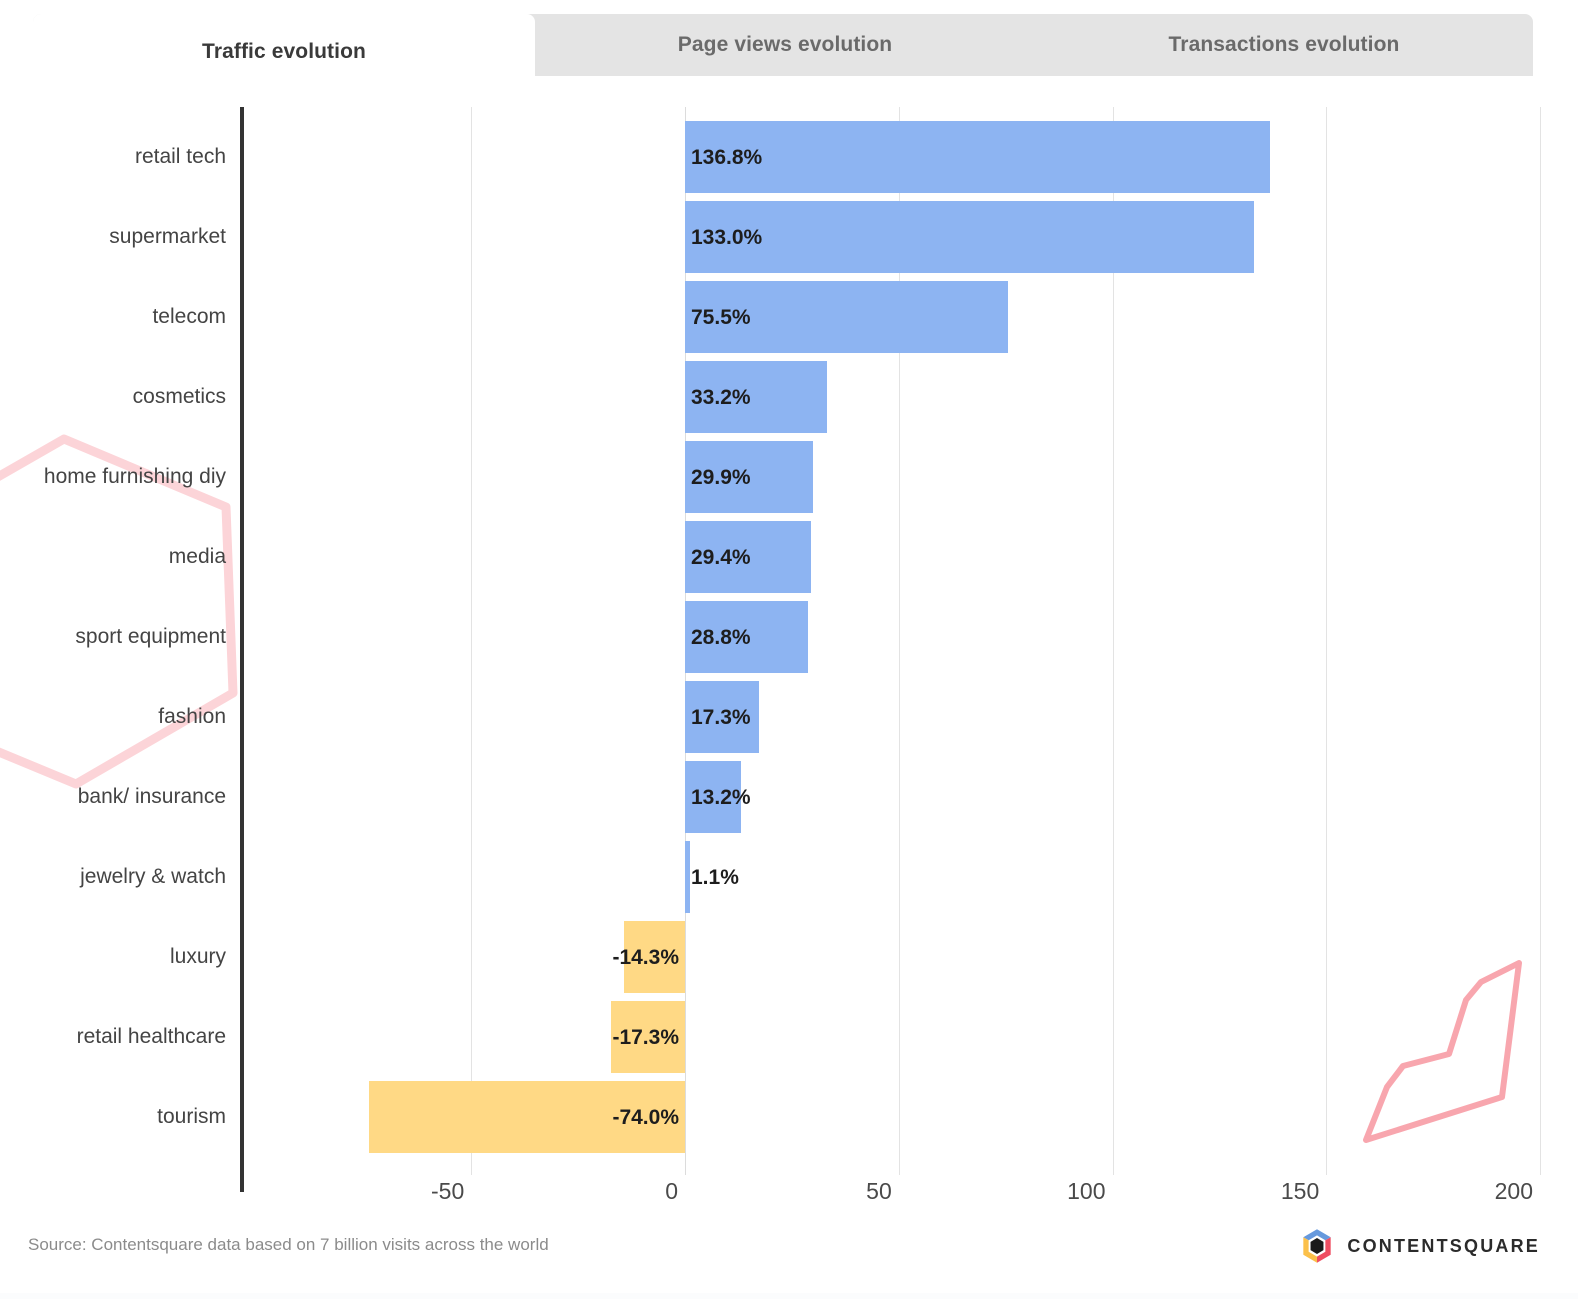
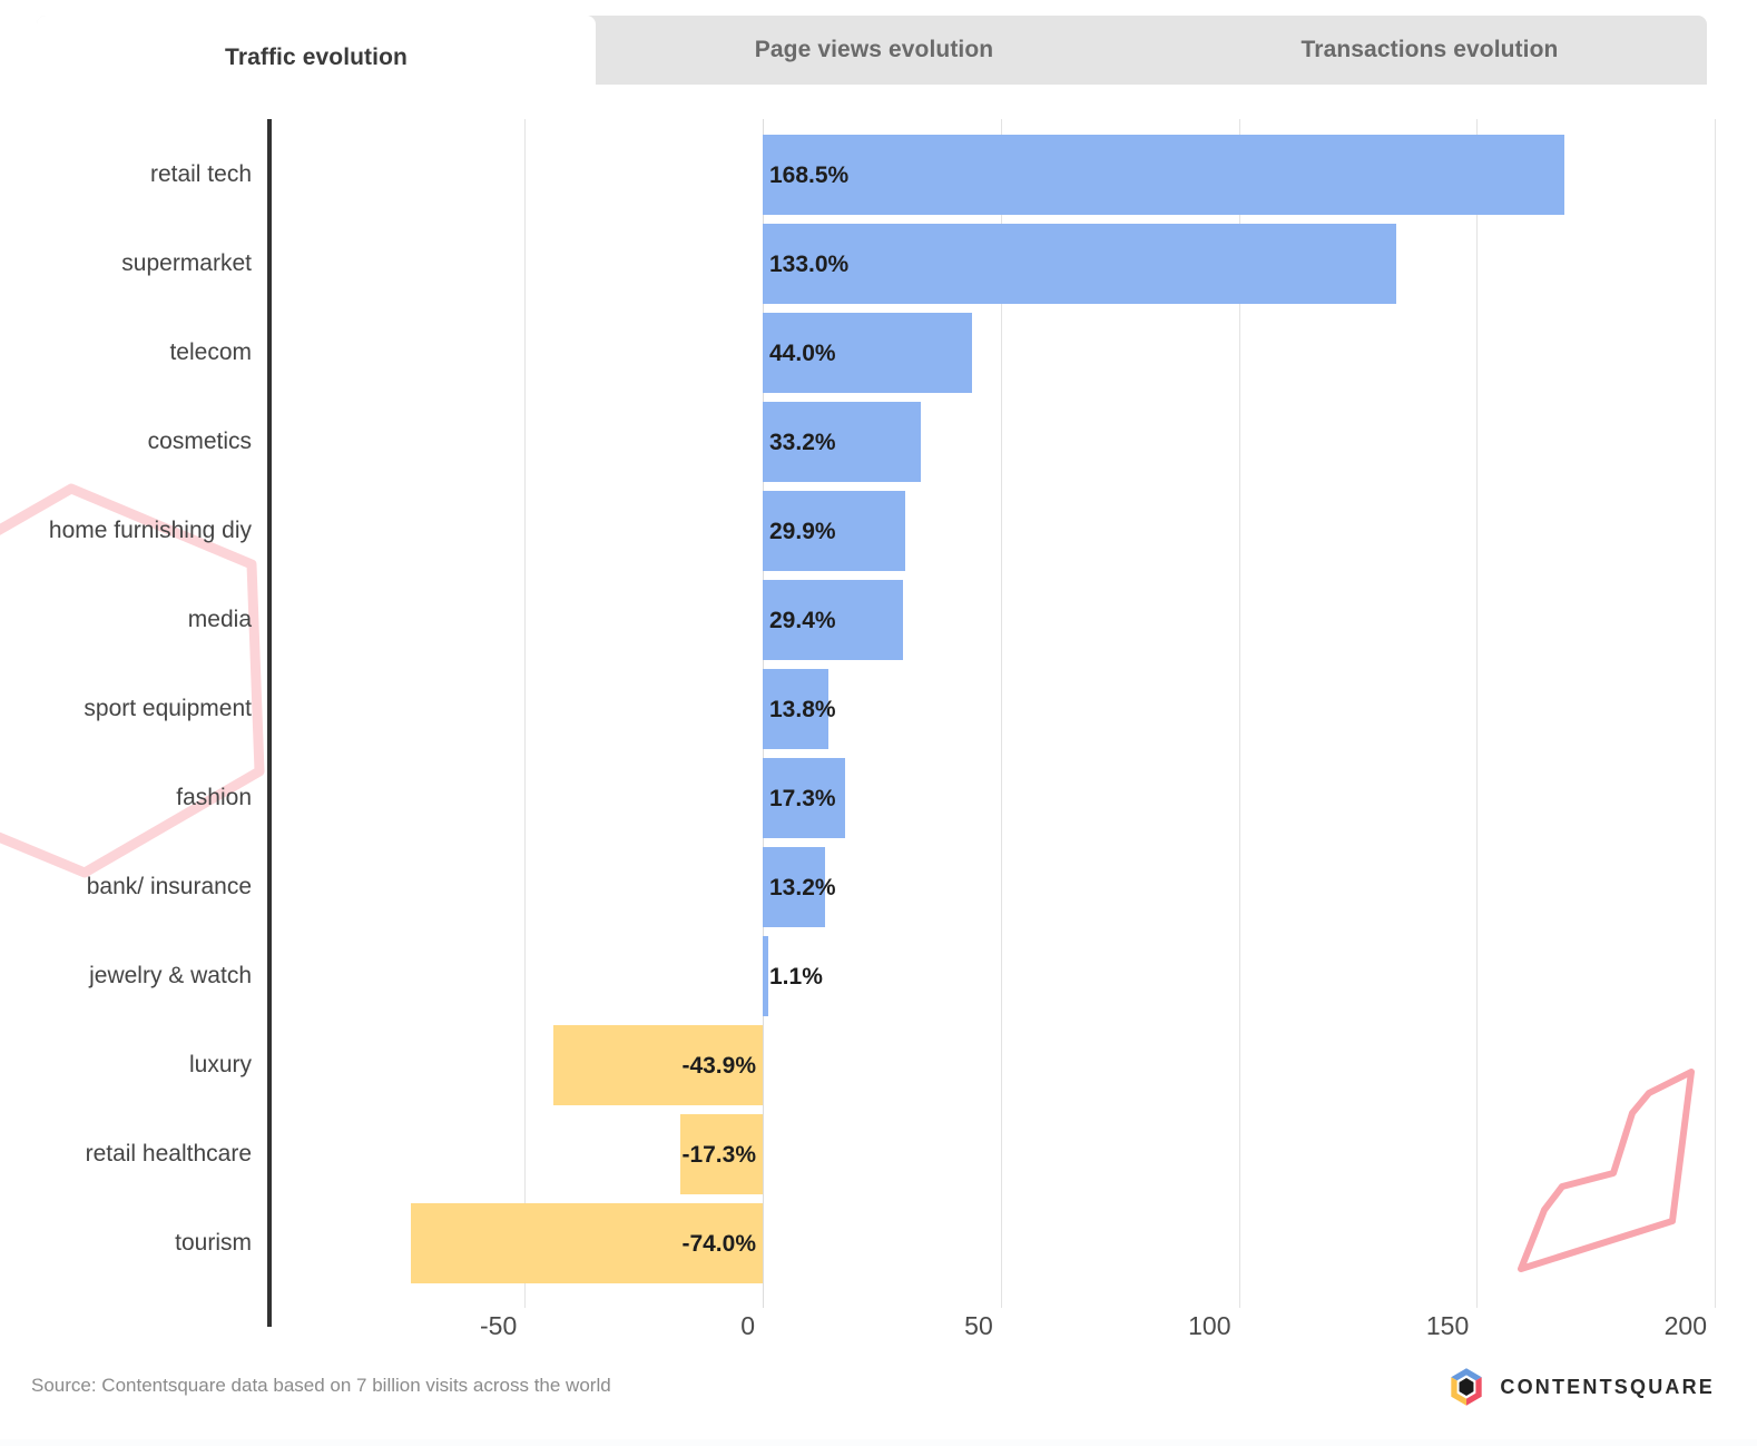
retail tech: 136.8% -> 168.5%
telecom: 75.5% -> 44.0%
sport equipment: 28.8% -> 13.8%
luxury: -14.3% -> -43.9%
